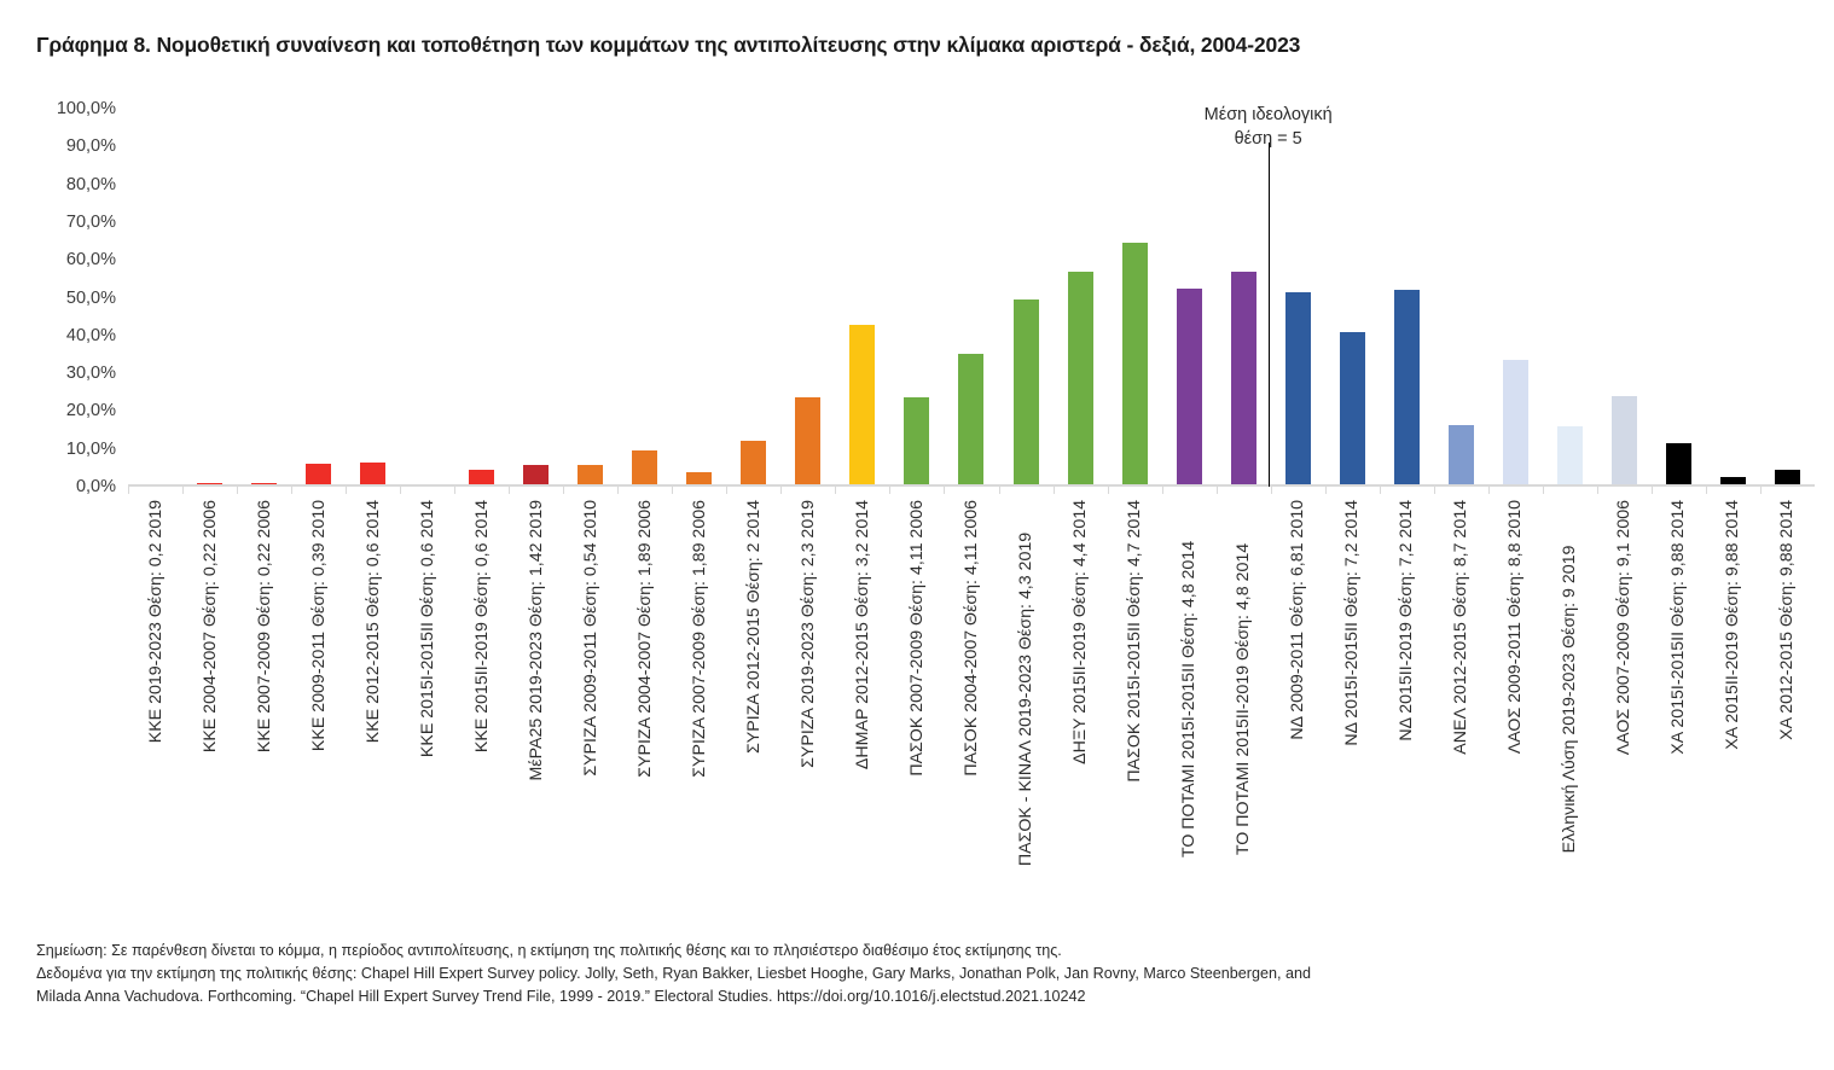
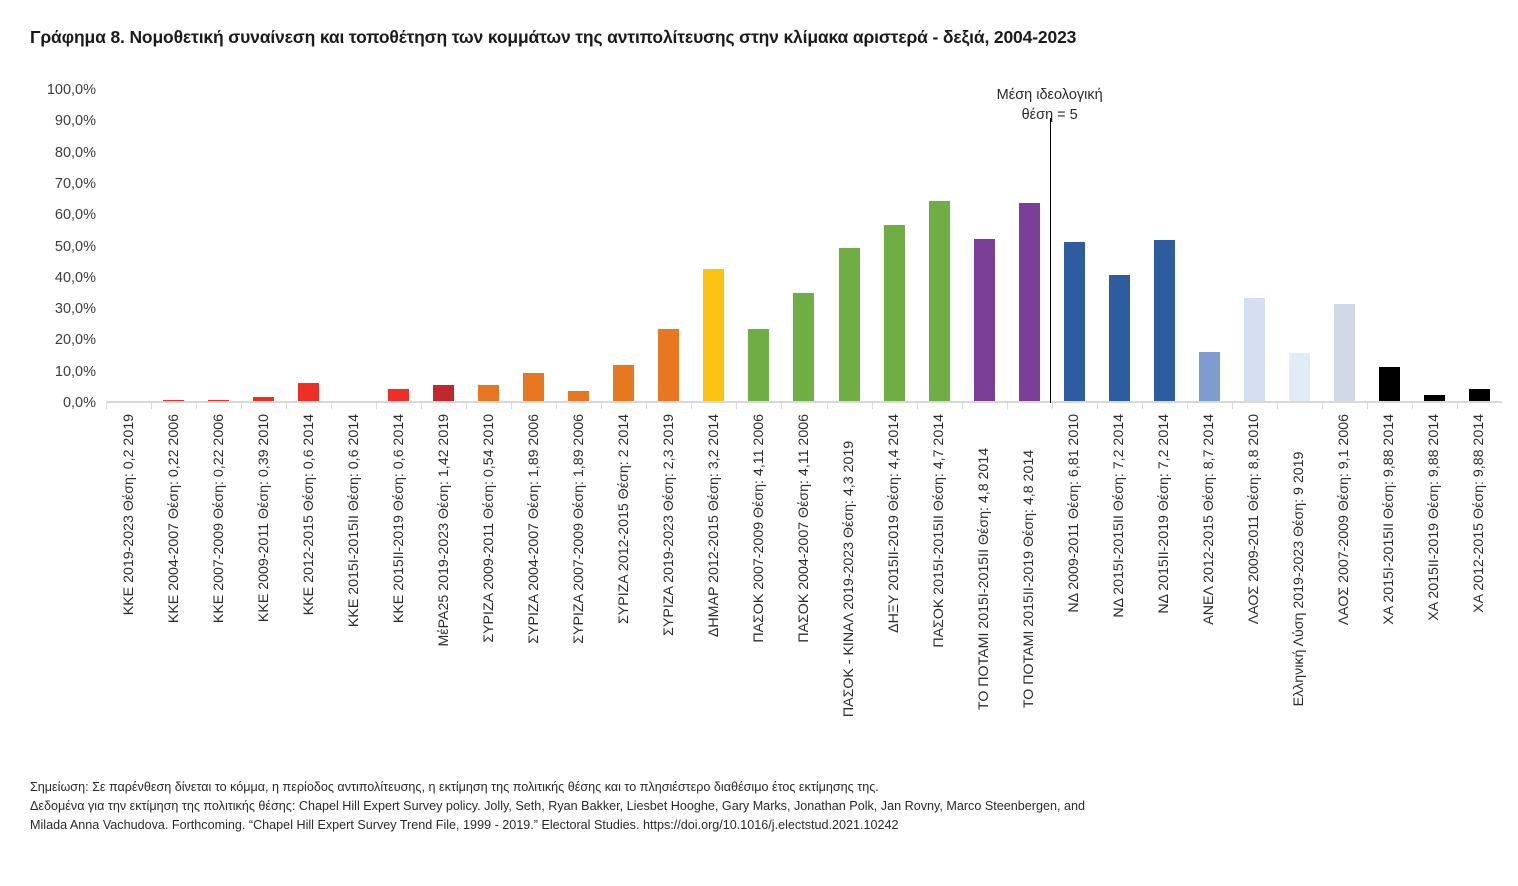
ΚΚΕ 2009-2011 Θέση: 0,39 2010: 6% -> 2%
ΤΟ ΠΟΤΑΜΙ 2015II-2019 Θέση: 4,8 2014: 57% -> 64%
ΛΑΟΣ 2007-2009 Θέση: 9,1 2006: 24% -> 32%
